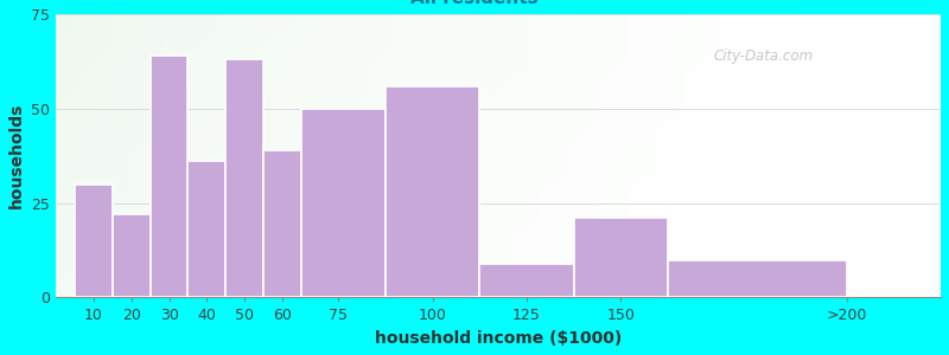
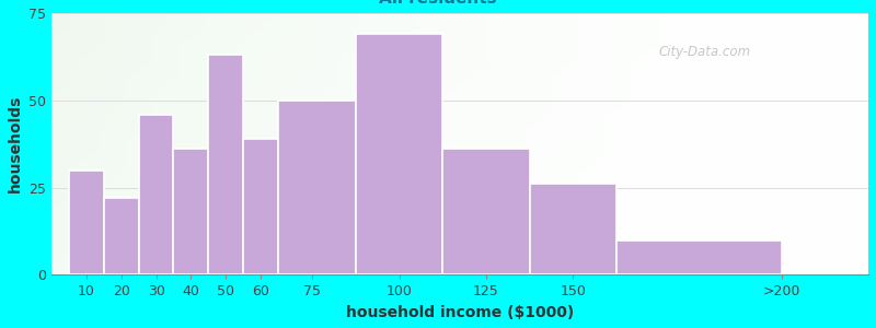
30: 64 -> 46
100: 56 -> 69
125: 9 -> 36
150: 21 -> 26
